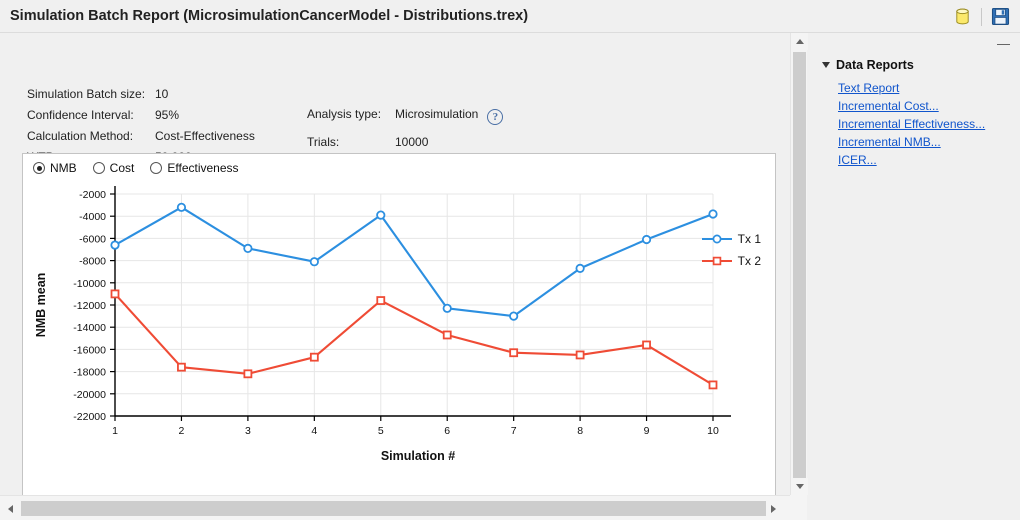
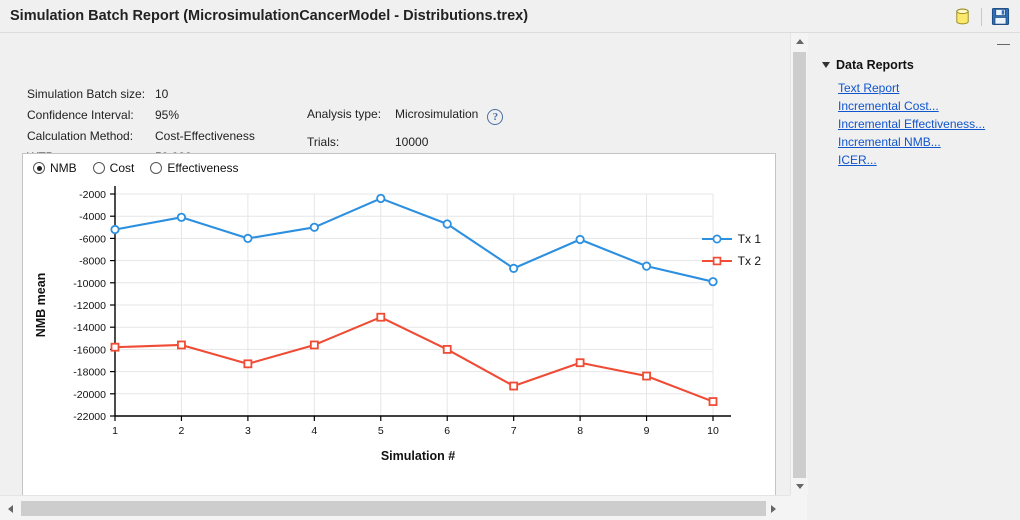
Tx 1/1: -6600 -> -5200
Tx 2/1: -11000 -> -15800
Tx 1/2: -3200 -> -4100
Tx 2/2: -17600 -> -15600
Tx 1/3: -6900 -> -6000
Tx 2/3: -18200 -> -17300
Tx 1/4: -8100 -> -5000
Tx 2/4: -16700 -> -15600
Tx 1/5: -3900 -> -2400
Tx 2/5: -11600 -> -13100
Tx 1/6: -12300 -> -4700
Tx 2/6: -14700 -> -16000
Tx 1/7: -13000 -> -8700
Tx 2/7: -16300 -> -19300
Tx 1/8: -8700 -> -6100
Tx 2/8: -16500 -> -17200
Tx 1/9: -6100 -> -8500
Tx 2/9: -15600 -> -18400
Tx 1/10: -3800 -> -9900
Tx 2/10: -19200 -> -20700
